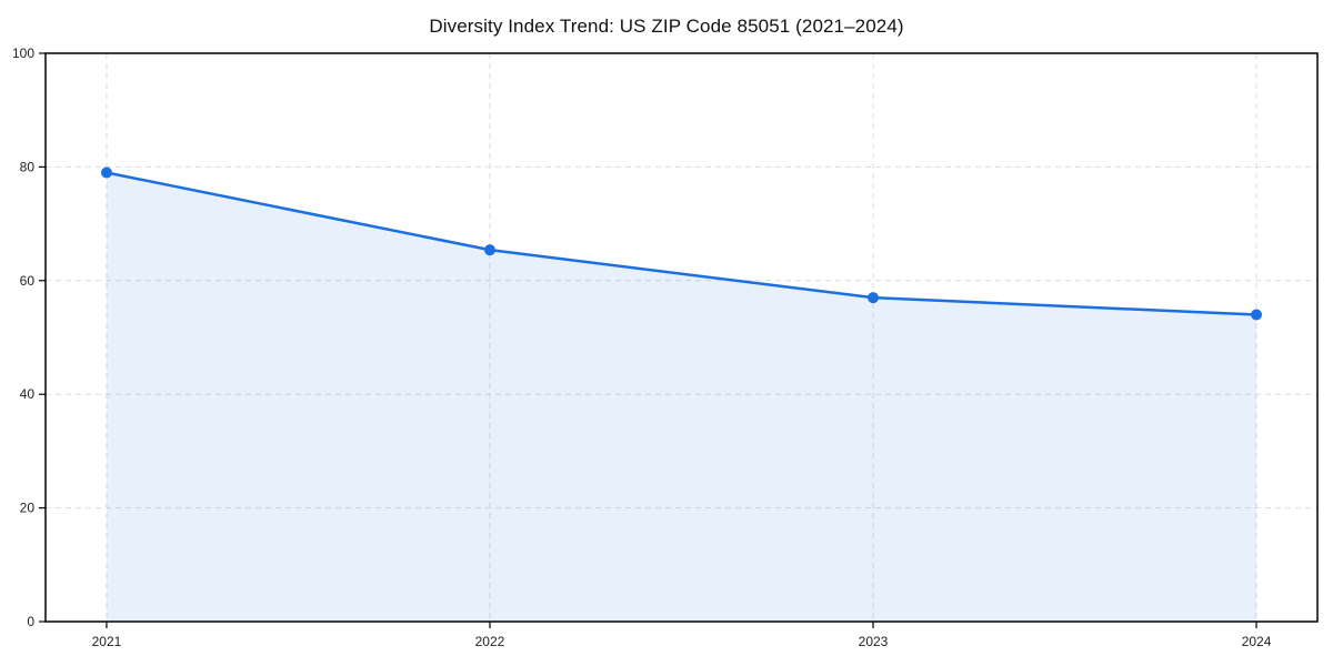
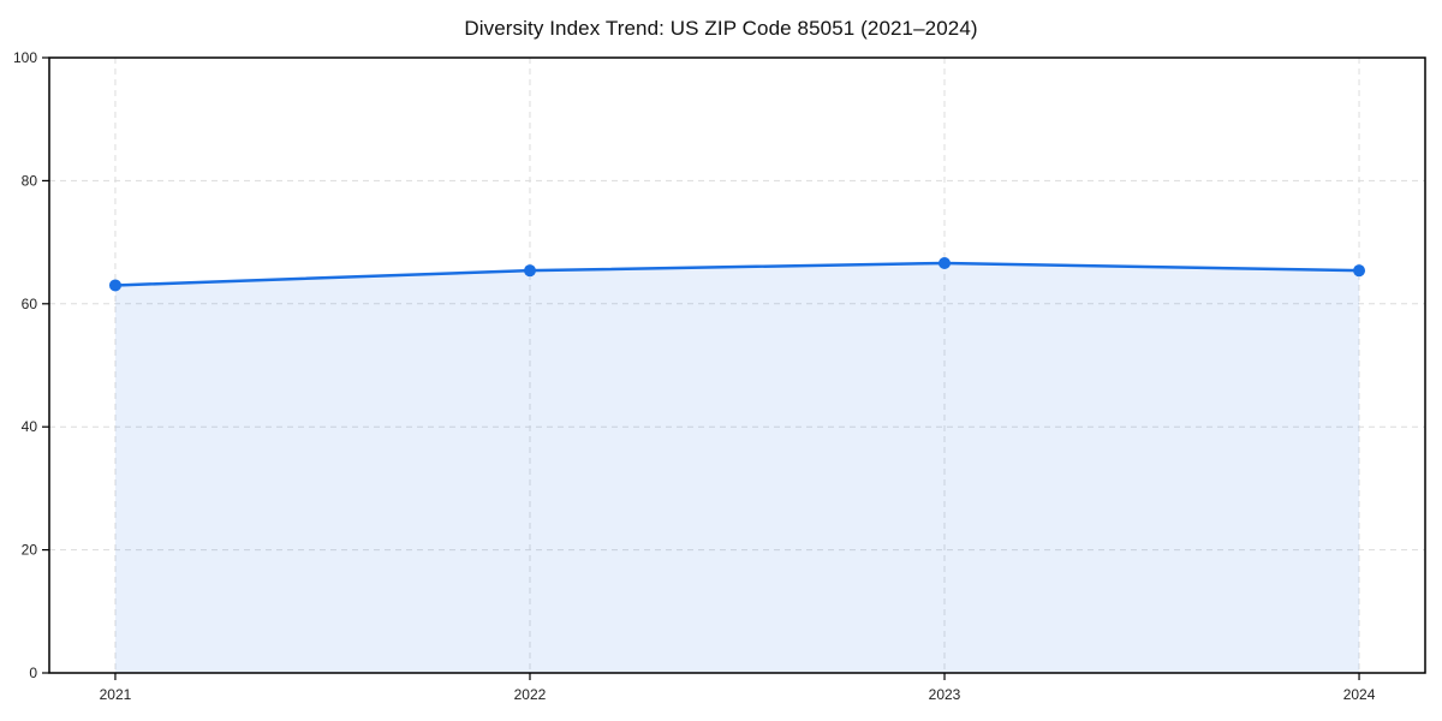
2021: 79 -> 63
2023: 57 -> 67
2024: 54 -> 65
